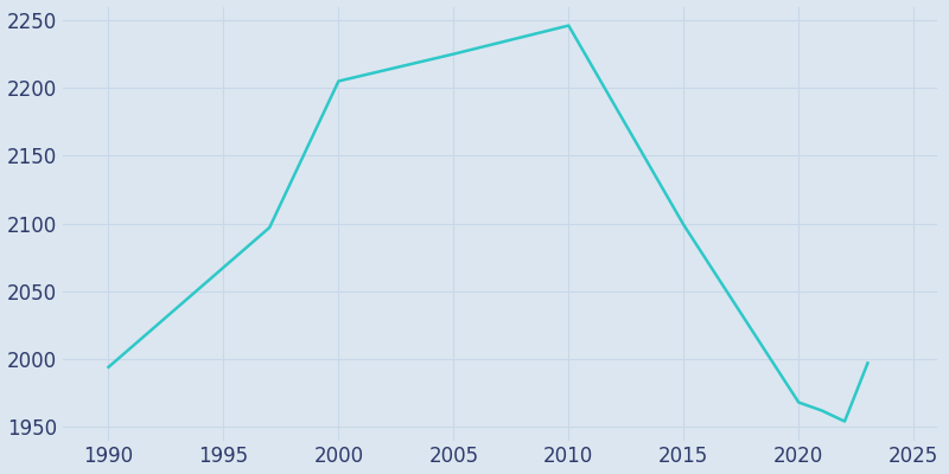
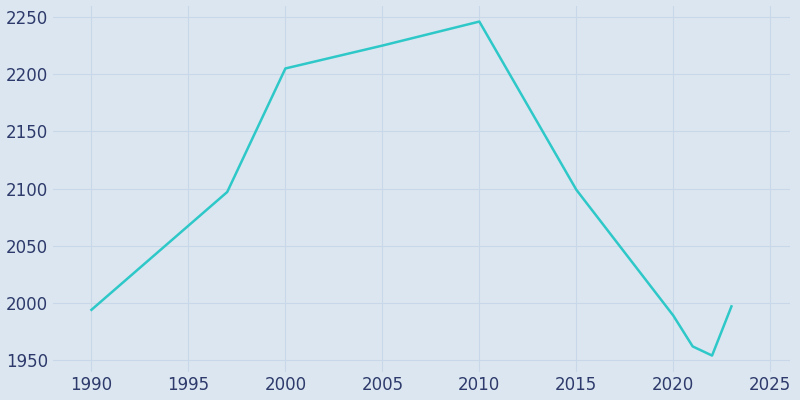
2020: 1968 -> 1989
